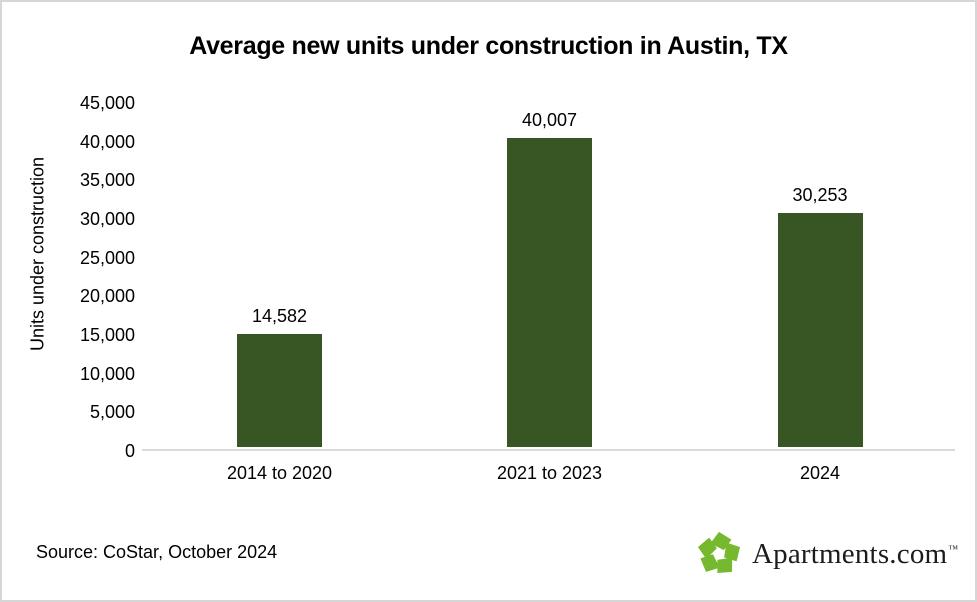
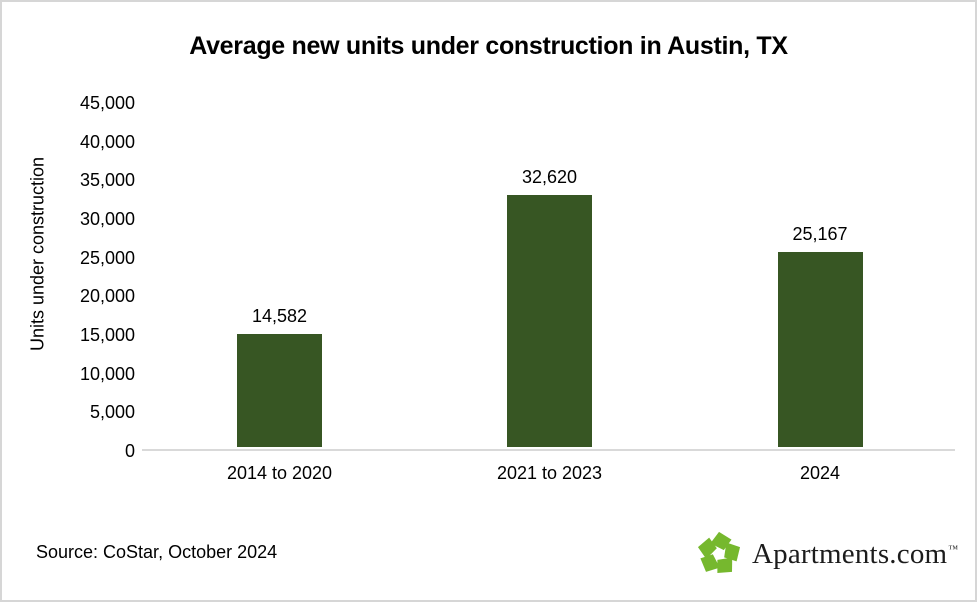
2021 to 2023: 40,007 -> 32,620
2024: 30,253 -> 25,167
